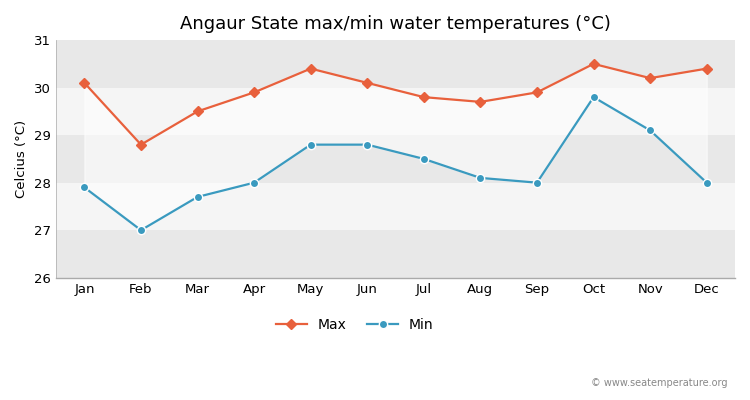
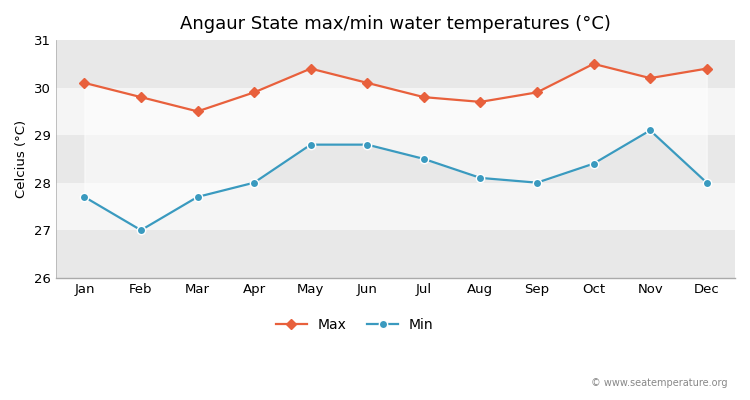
Min/Jan: 27.9 -> 27.7
Max/Feb: 28.8 -> 29.8
Min/Oct: 29.8 -> 28.4
